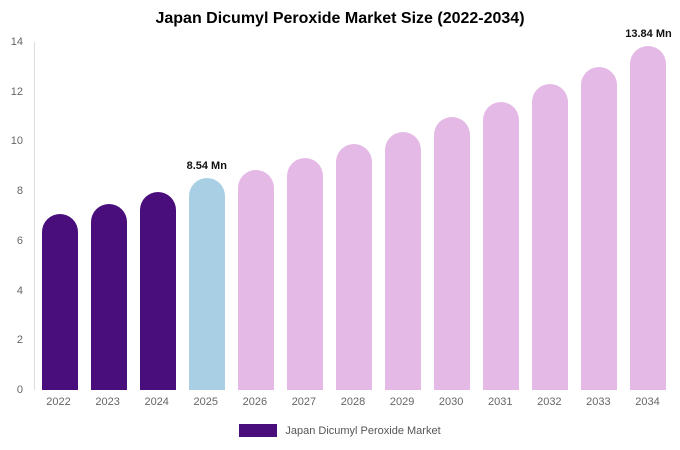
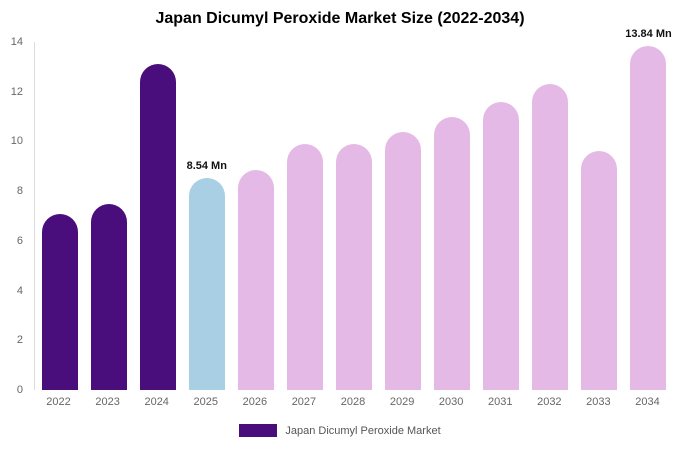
2024: 8.0 -> 13.1
2027: 9.3 -> 9.9
2033: 13.0 -> 9.6
